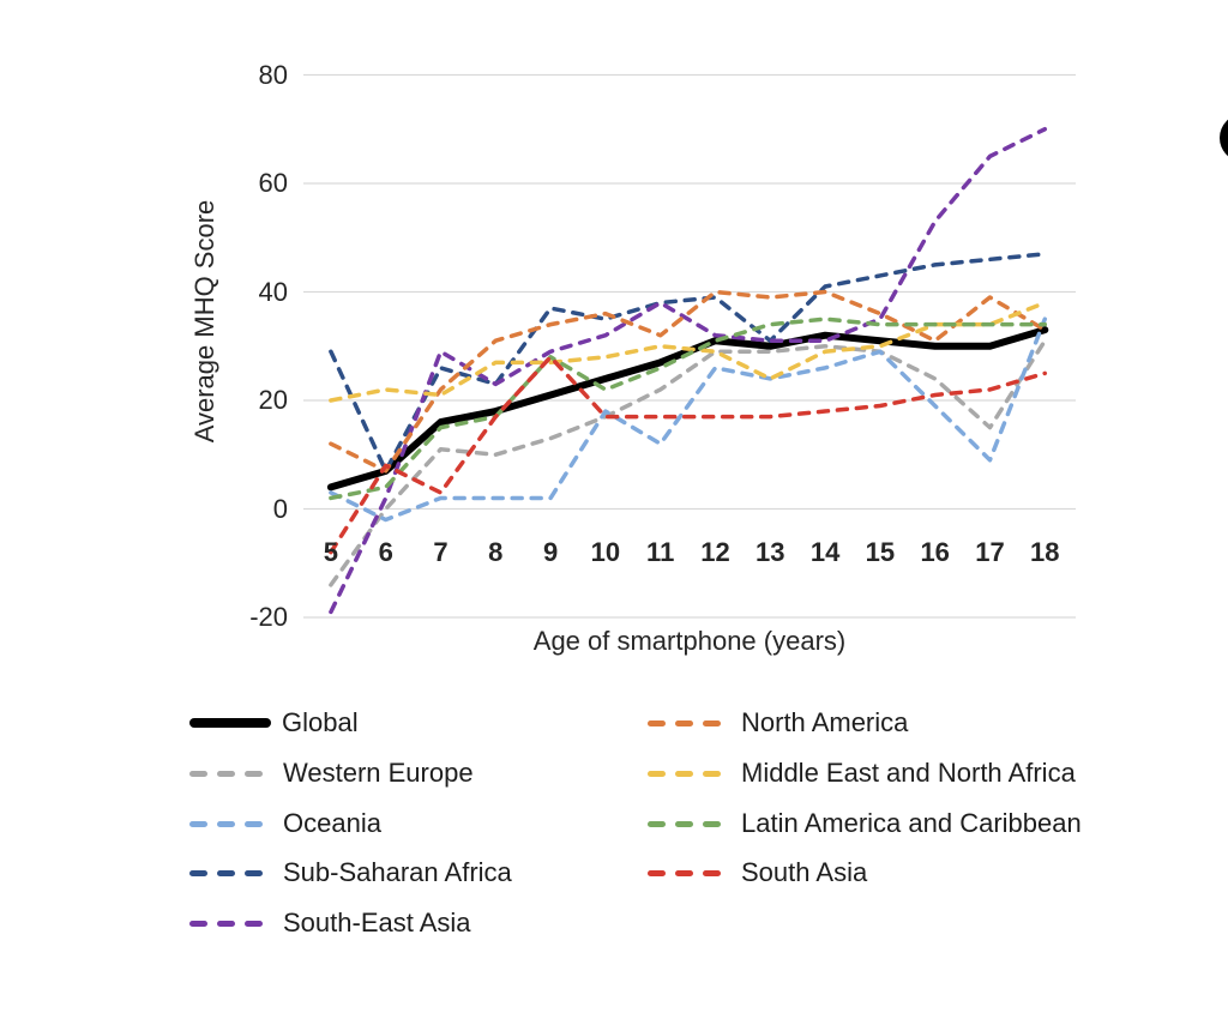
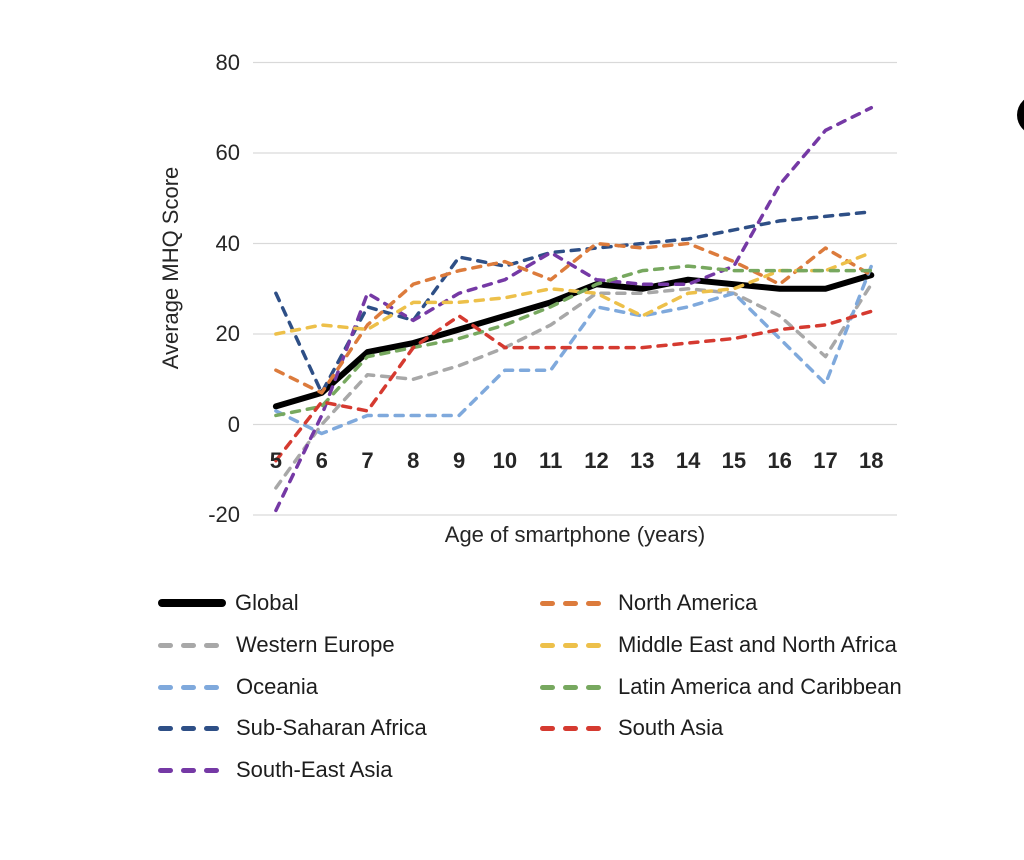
South Asia/6: 8 -> 5
Latin America and Caribbean/9: 28 -> 19
South Asia/9: 28 -> 24
Oceania/10: 18 -> 12
Sub-Saharan Africa/13: 31 -> 40
